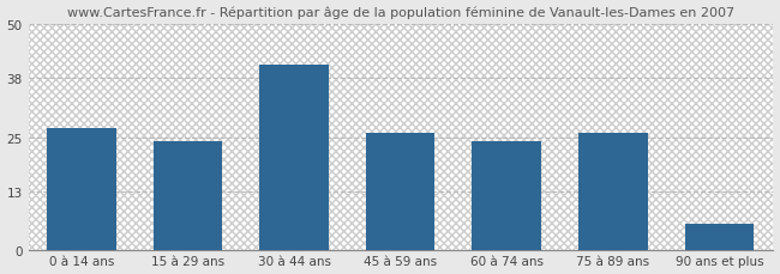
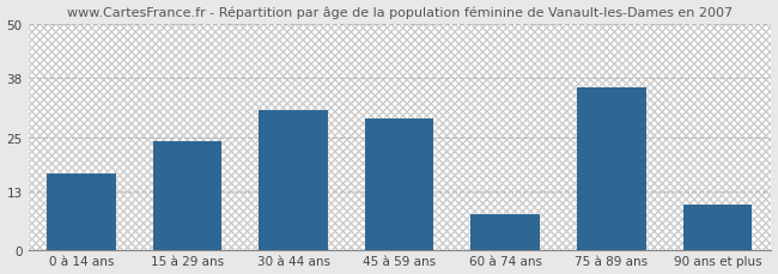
0 à 14 ans: 27 -> 17
30 à 44 ans: 41 -> 31
45 à 59 ans: 26 -> 29
60 à 74 ans: 24 -> 8
75 à 89 ans: 26 -> 36
90 ans et plus: 6 -> 10
